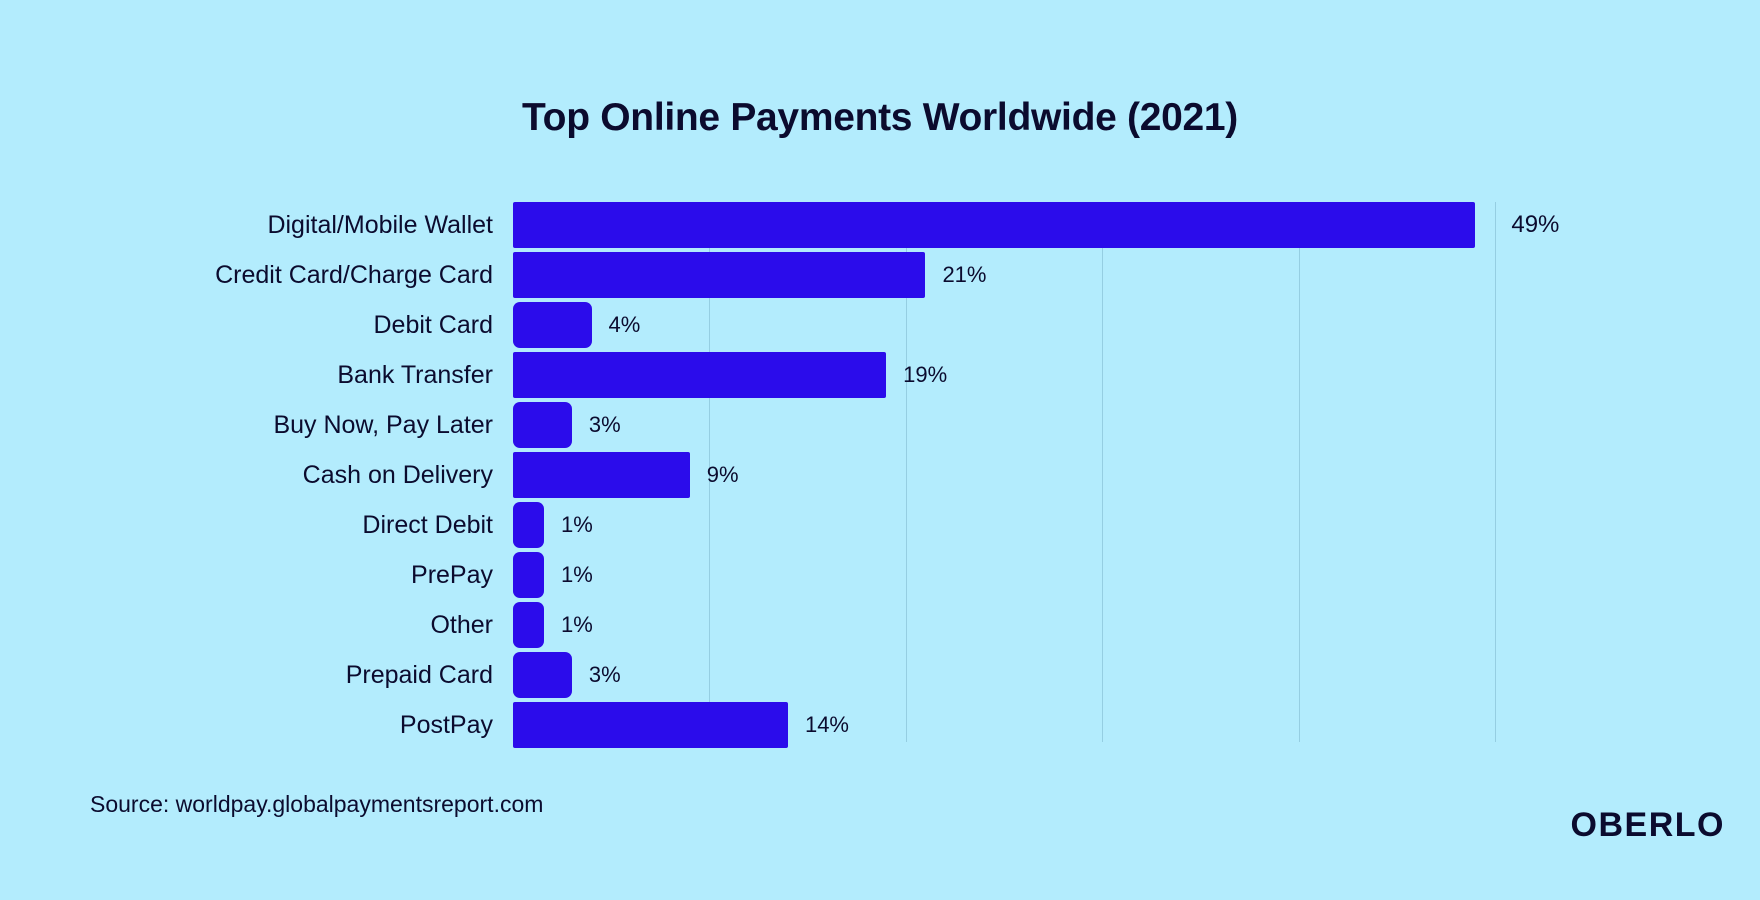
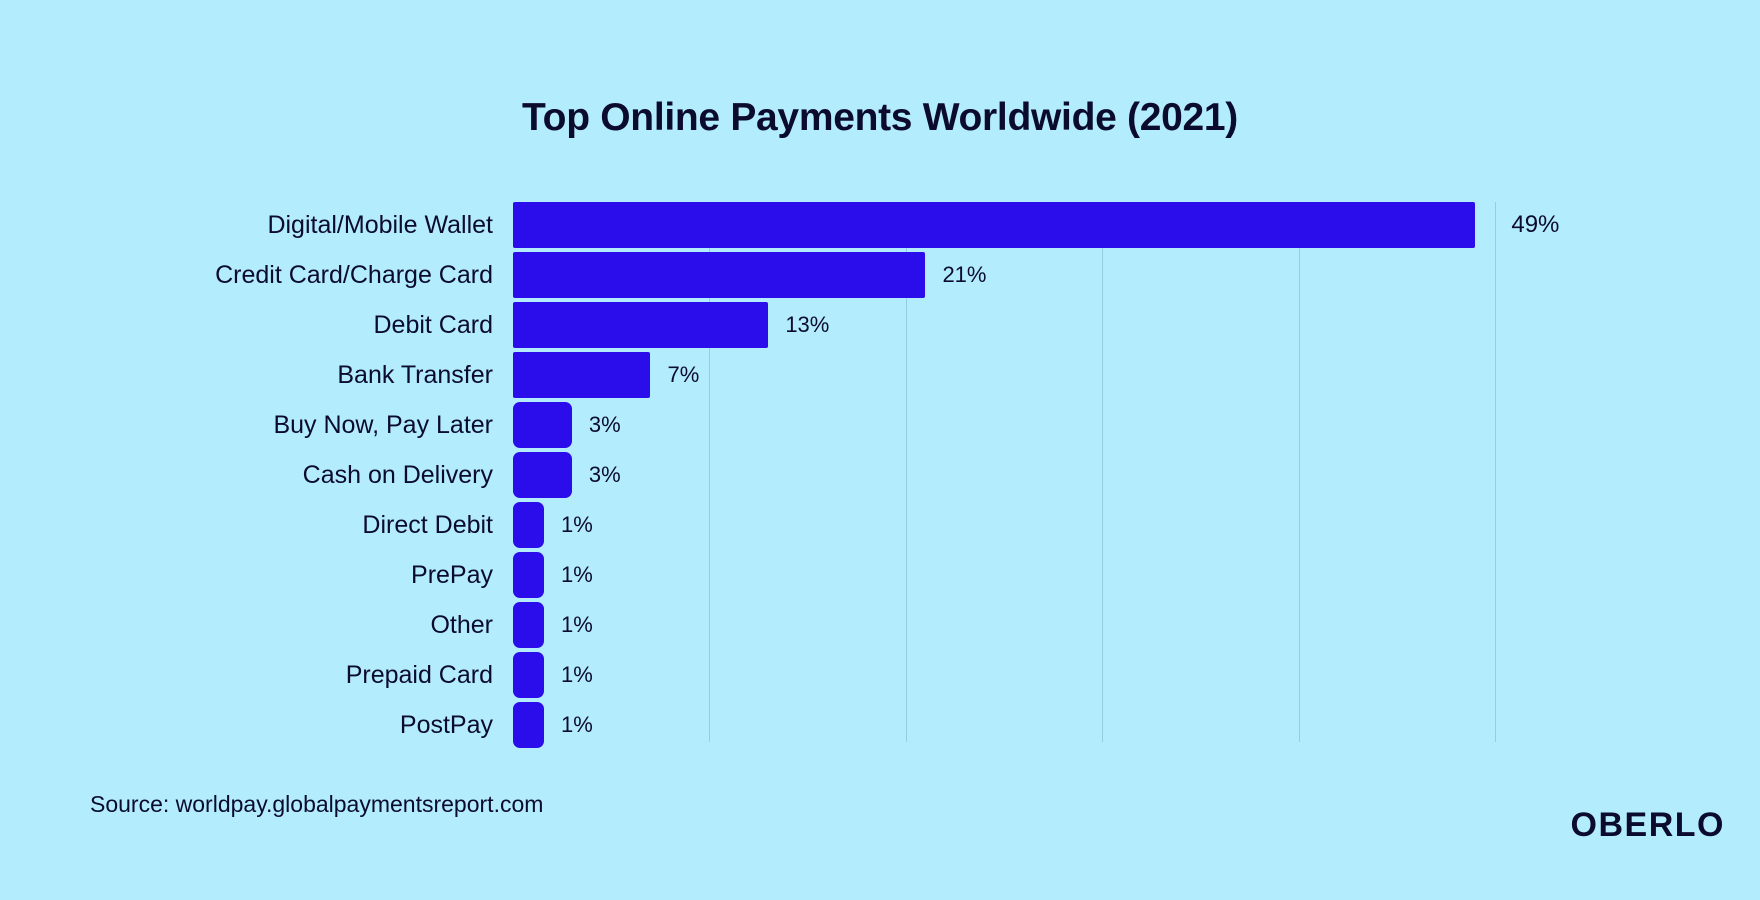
Debit Card: 4% -> 13%
Bank Transfer: 19% -> 7%
Cash on Delivery: 9% -> 3%
Prepaid Card: 3% -> 1%
PostPay: 14% -> 1%
